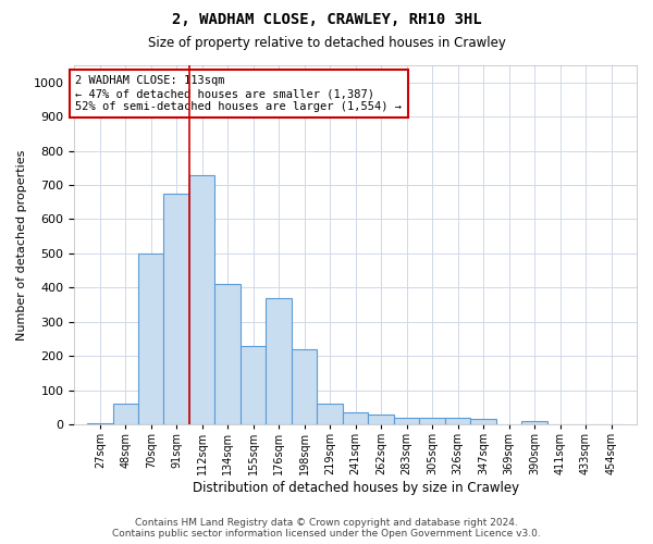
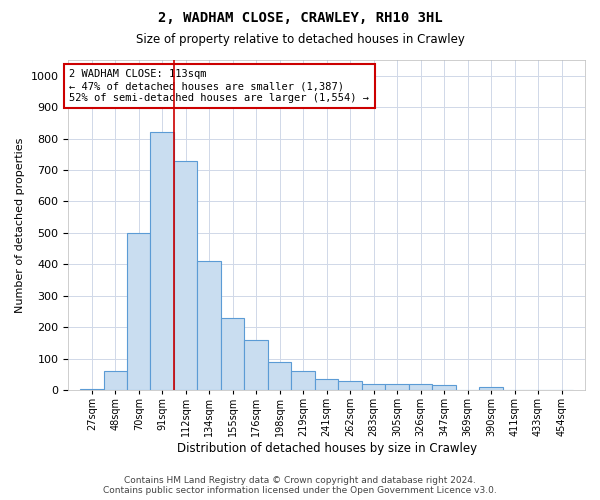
91sqm: 675 -> 820
176sqm: 370 -> 160
198sqm: 220 -> 90
